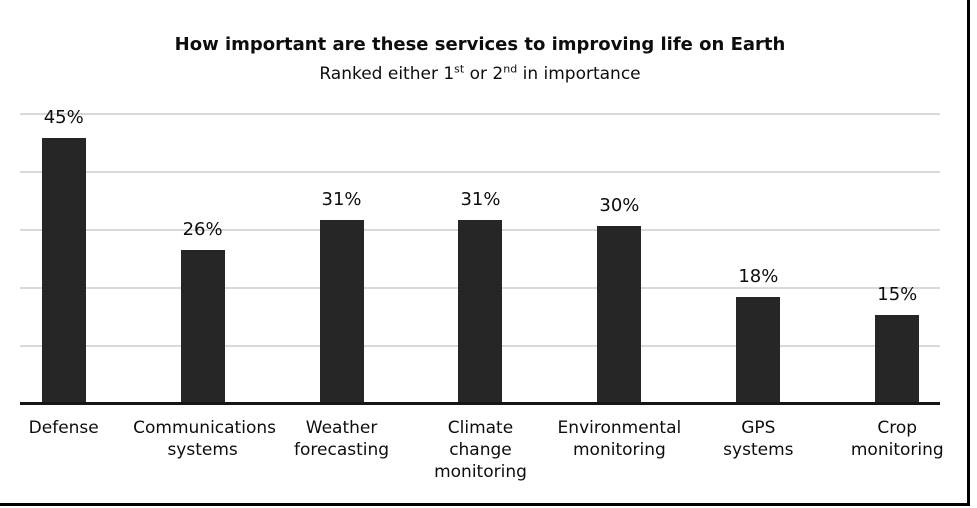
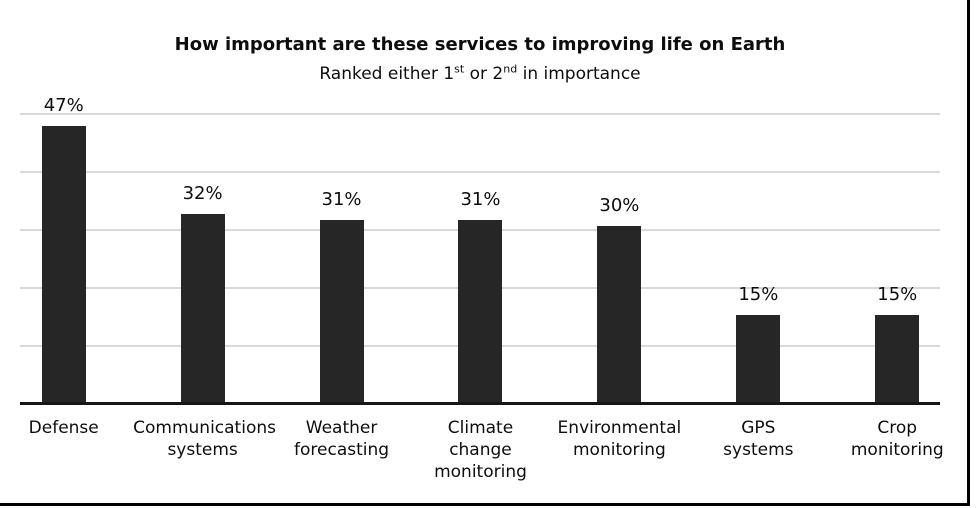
Defense: 45% -> 47%
Communications systems: 26% -> 32%
GPS systems: 18% -> 15%
